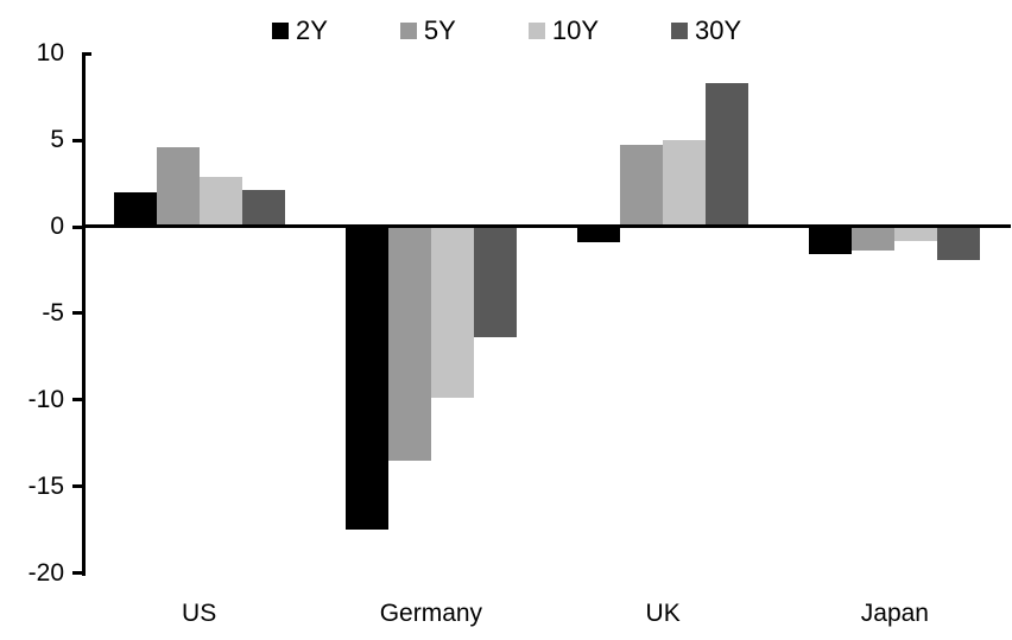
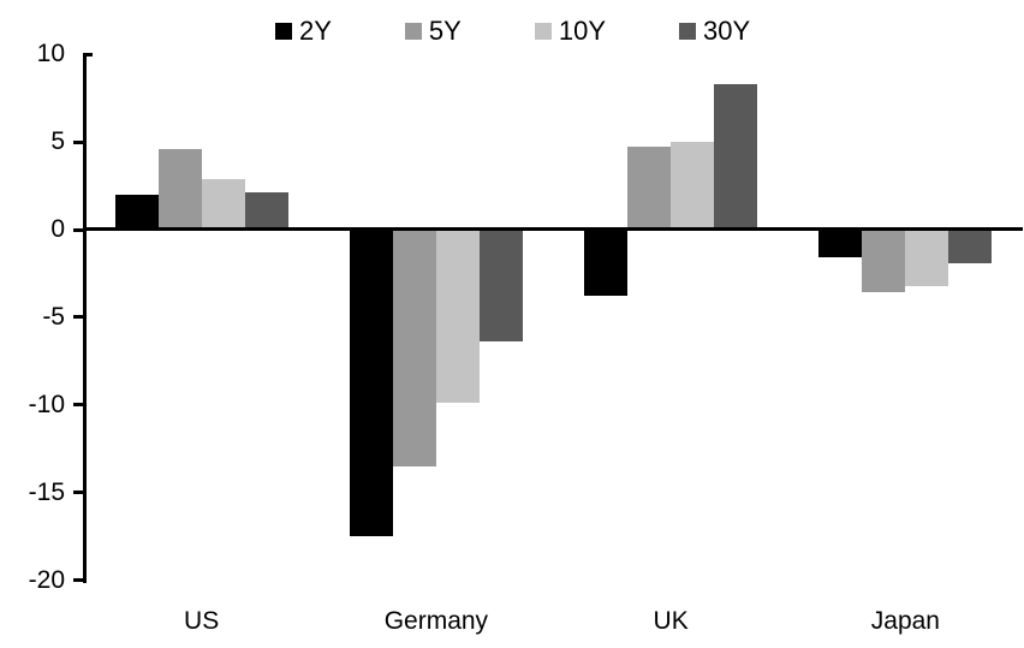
2Y/UK: -0.9 -> -3.8
5Y/Japan: -1.4 -> -3.6
10Y/Japan: -0.8 -> -3.2
